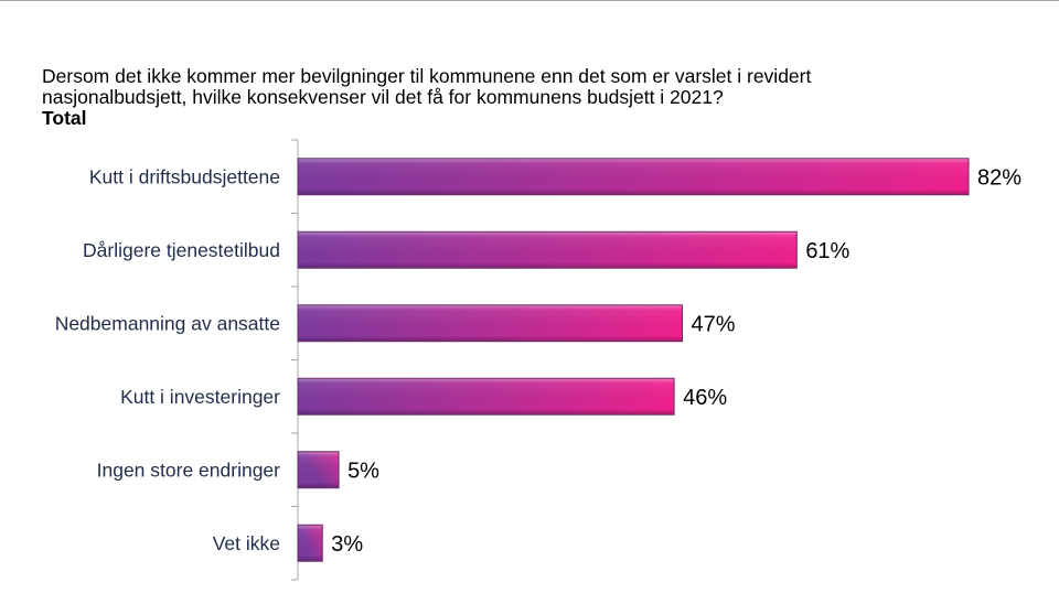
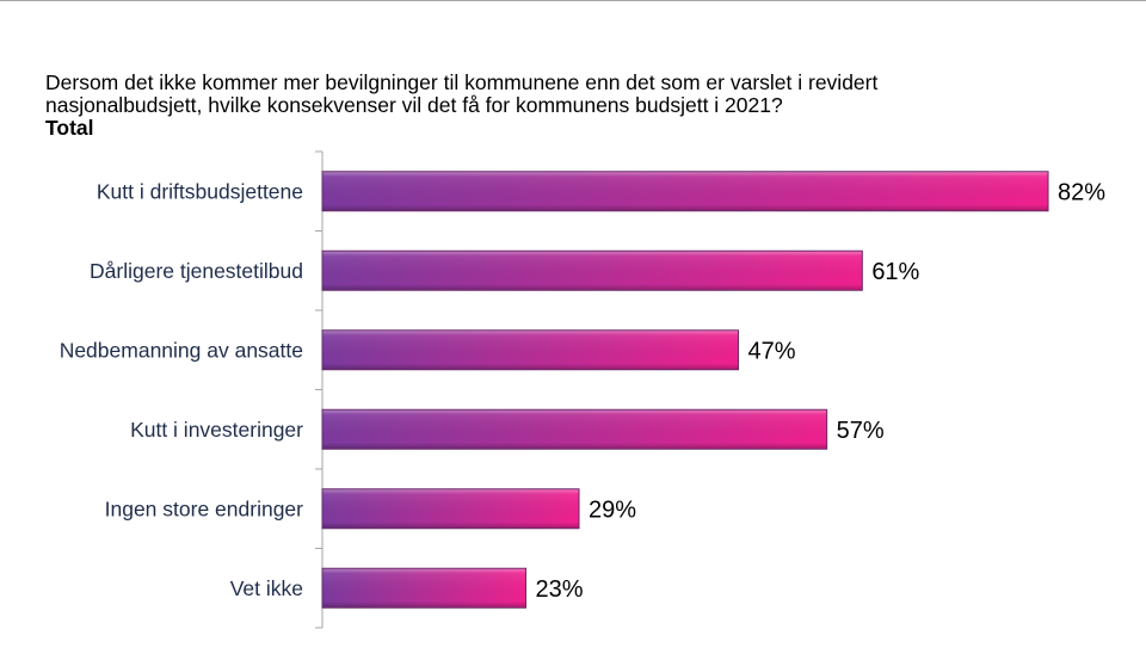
Kutt i investeringer: 46% -> 57%
Ingen store endringer: 5% -> 29%
Vet ikke: 3% -> 23%
